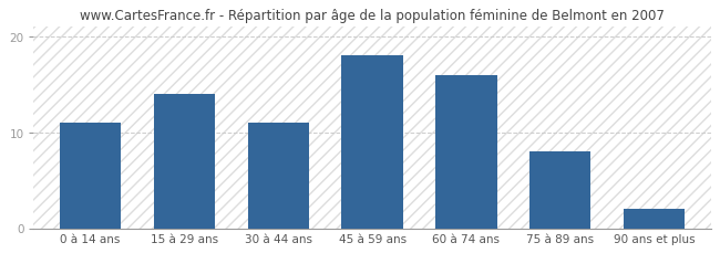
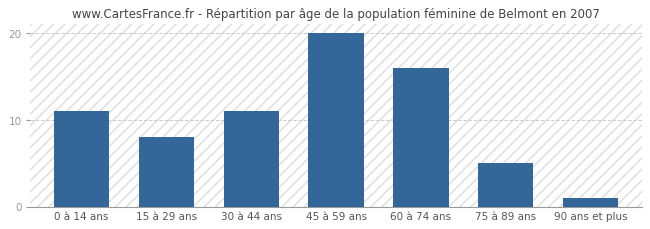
15 à 29 ans: 14 -> 8
45 à 59 ans: 18 -> 20
75 à 89 ans: 8 -> 5
90 ans et plus: 2 -> 1
